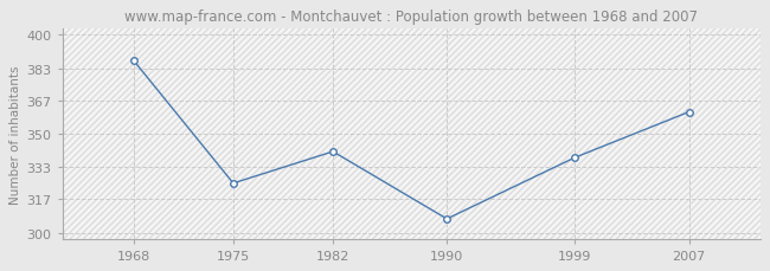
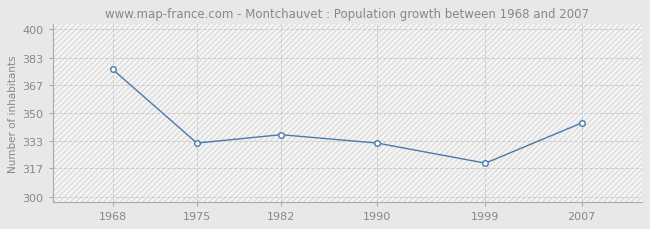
1968: 387 -> 376
1975: 325 -> 332
1982: 341 -> 337
1990: 307 -> 332
1999: 338 -> 320
2007: 361 -> 344
